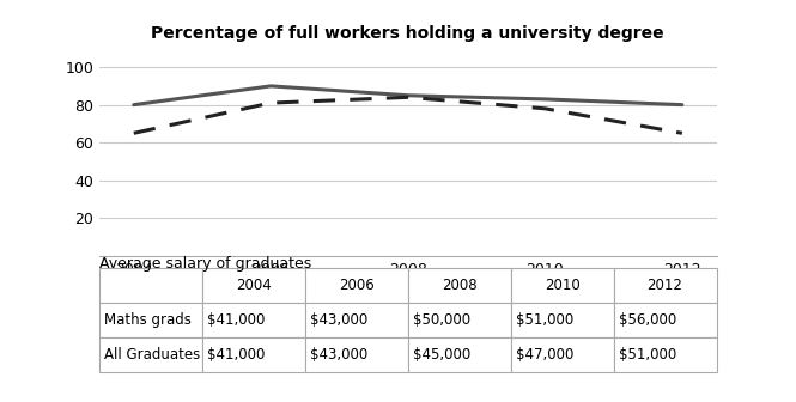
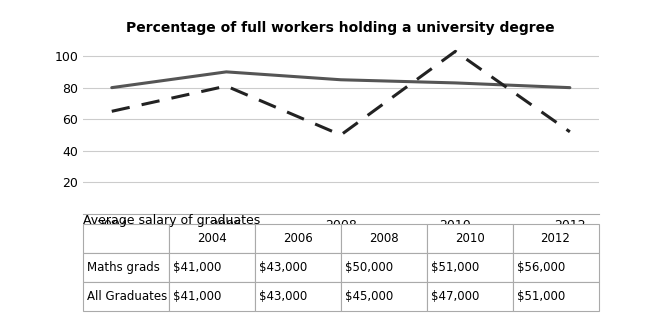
All Graduates/2008: 84 -> 50
All Graduates/2010: 78 -> 103
All Graduates/2012: 65 -> 52
